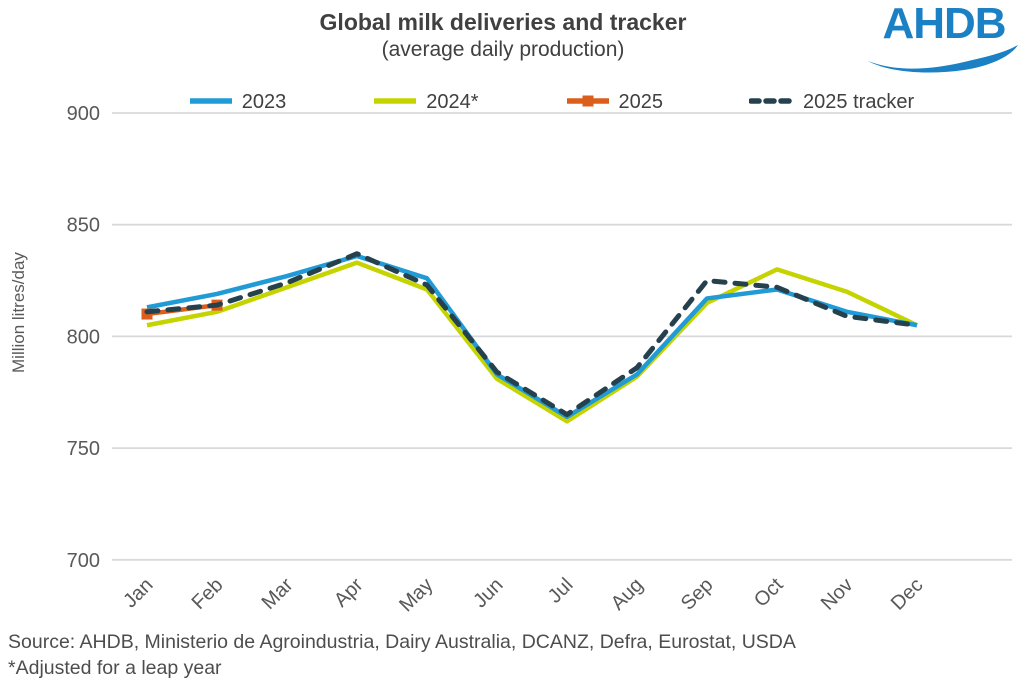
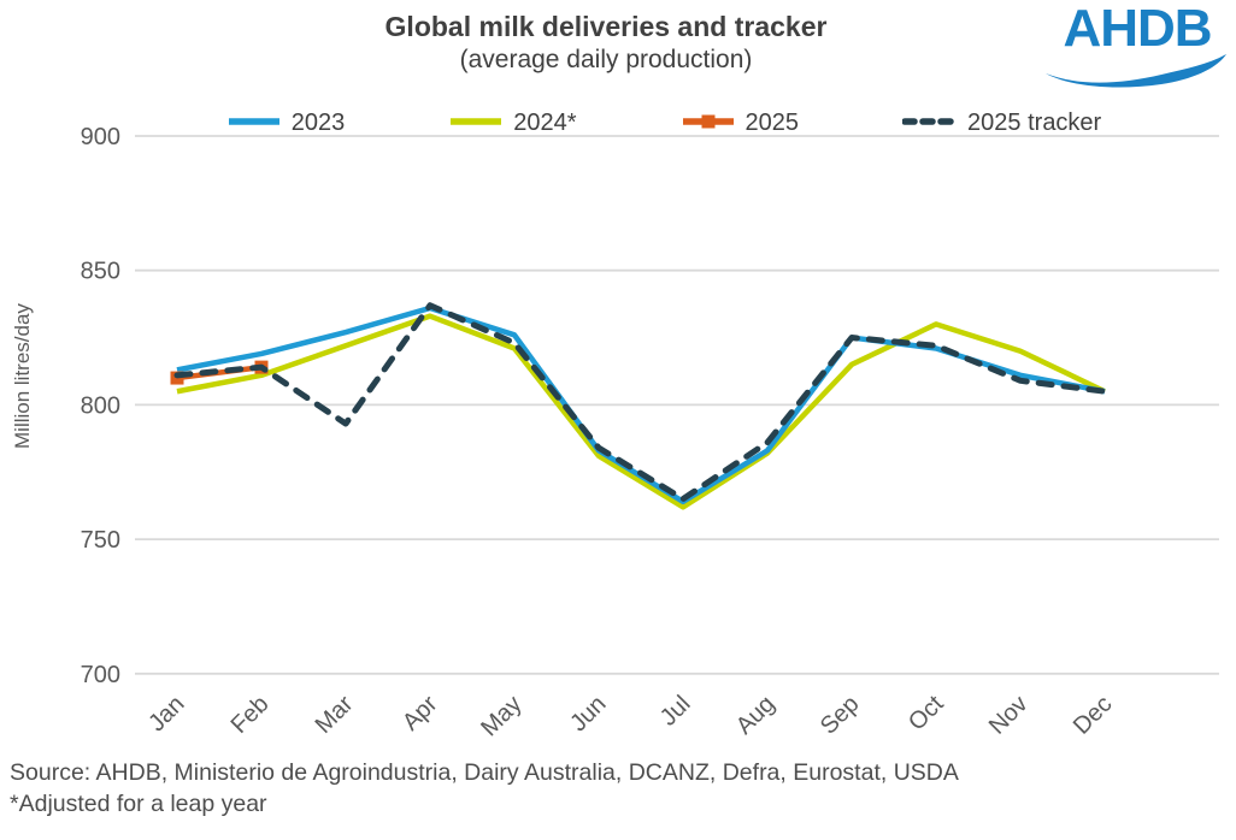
2025 tracker/Mar: 824 -> 793
2023/Sep: 817 -> 825
